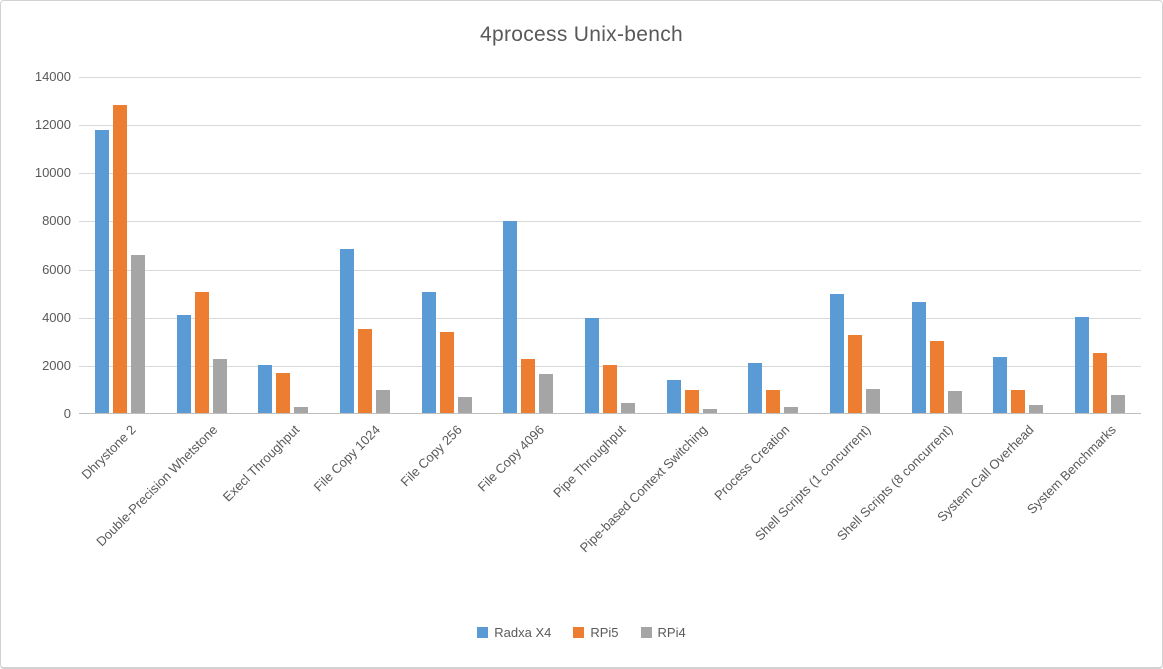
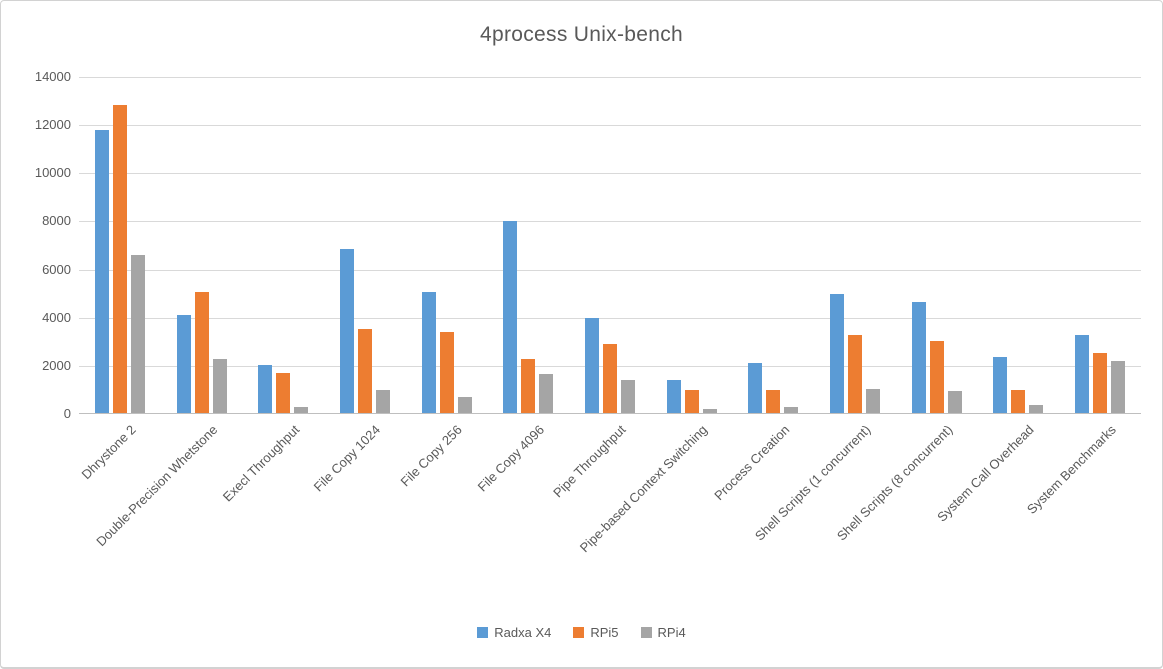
RPi5/Pipe Throughput: 2000 -> 2900
RPi4/Pipe Throughput: 400 -> 1400
Radxa X4/System Benchmarks: 4000 -> 3300
RPi4/System Benchmarks: 800 -> 2200
